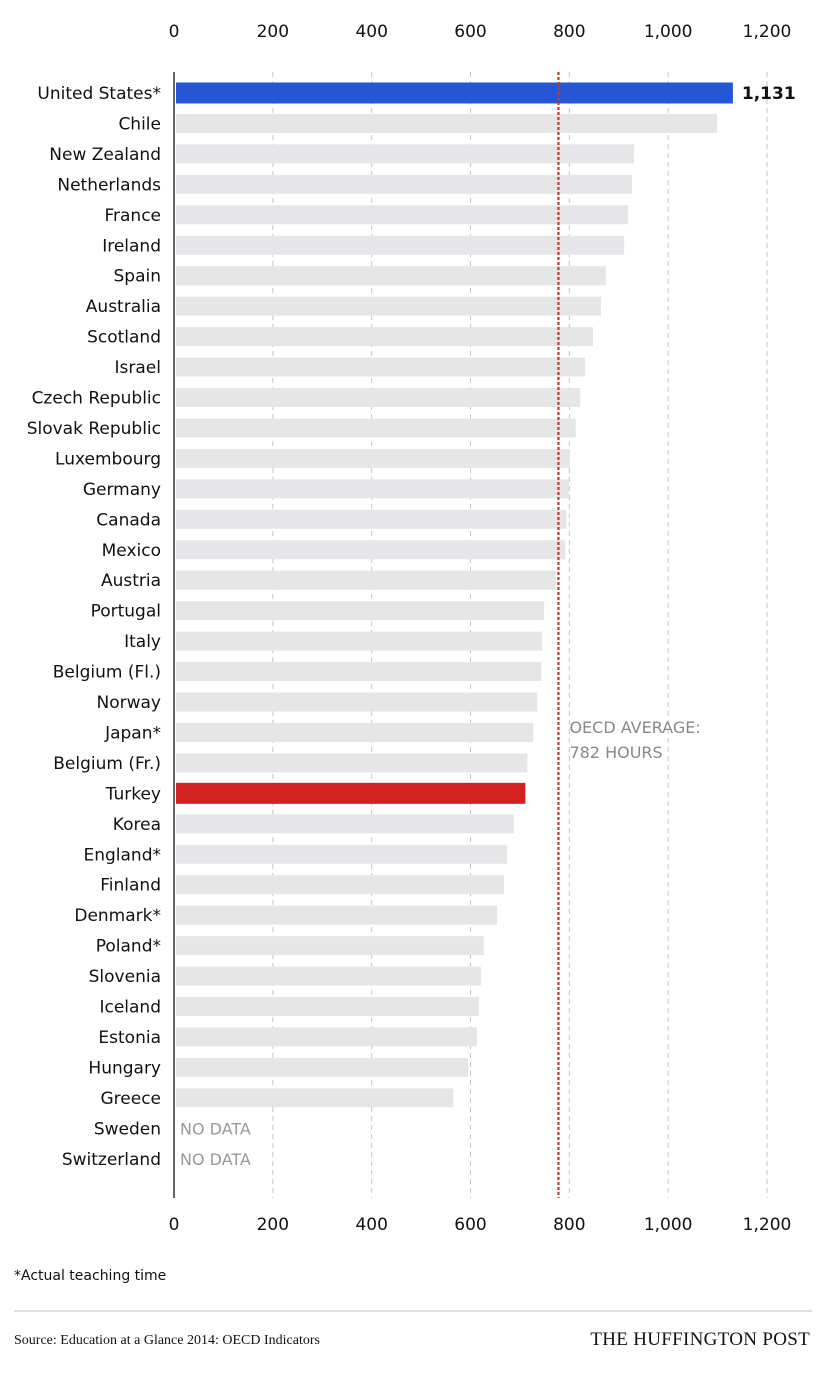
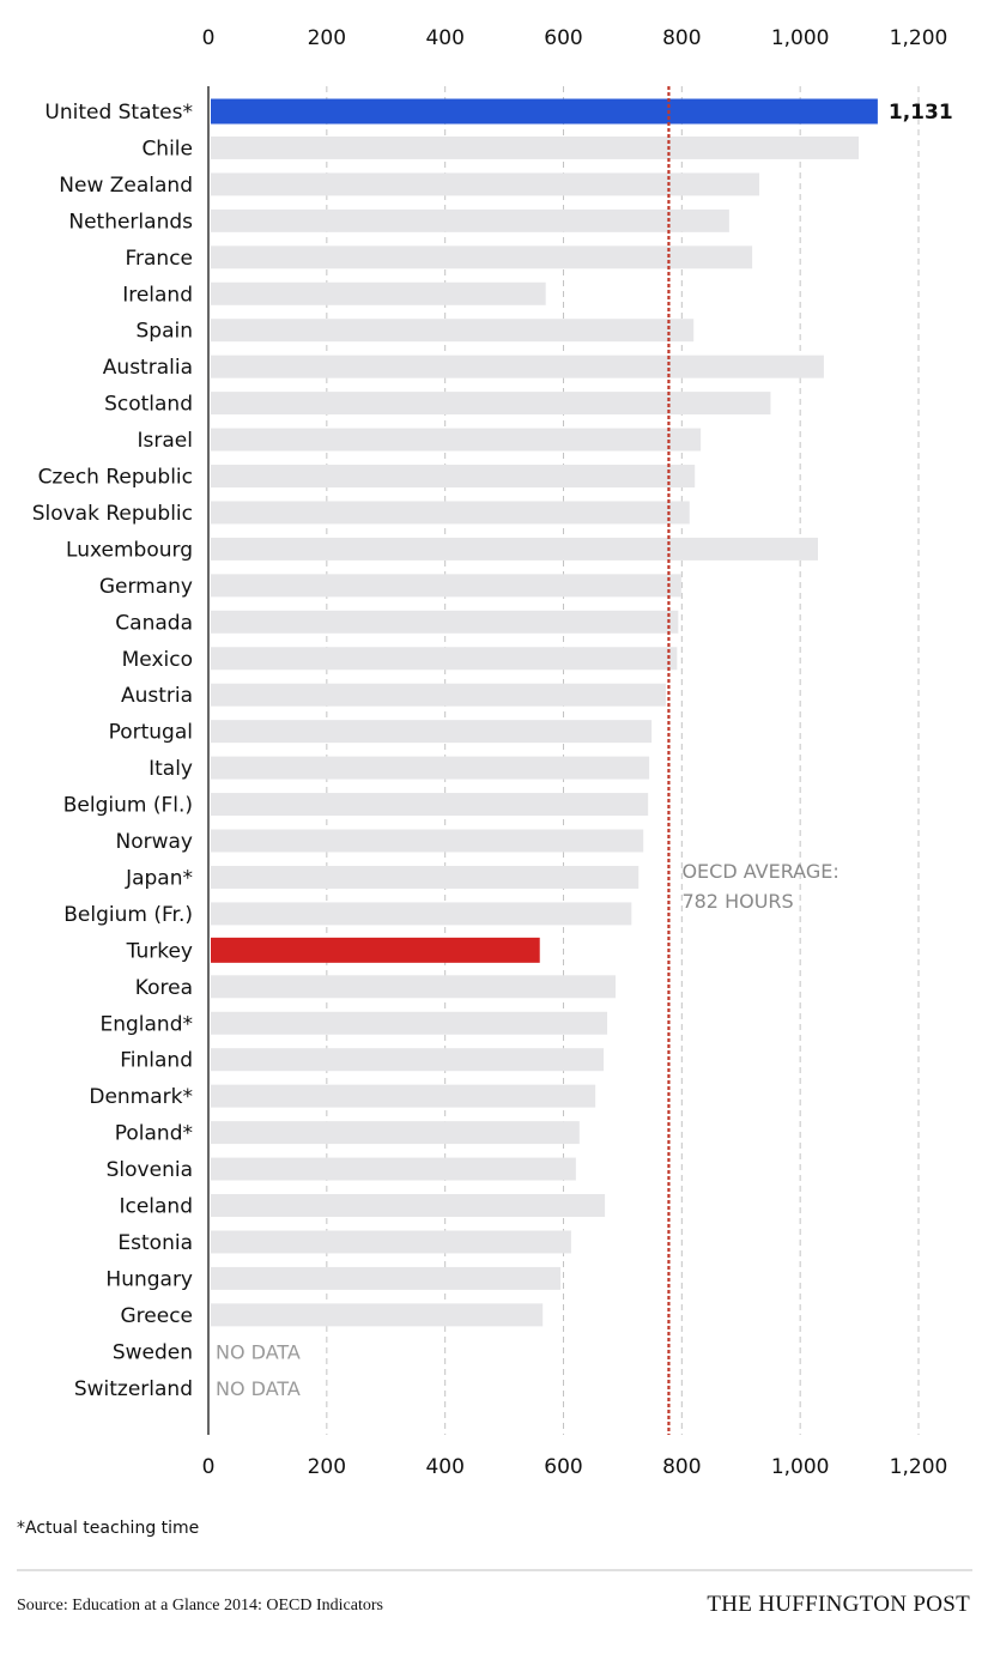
Netherlands: 930 -> 880
Ireland: 910 -> 570
Spain: 870 -> 820
Australia: 860 -> 1040
Scotland: 850 -> 950
Luxembourg: 800 -> 1030
Turkey: 710 -> 560
Iceland: 620 -> 670
